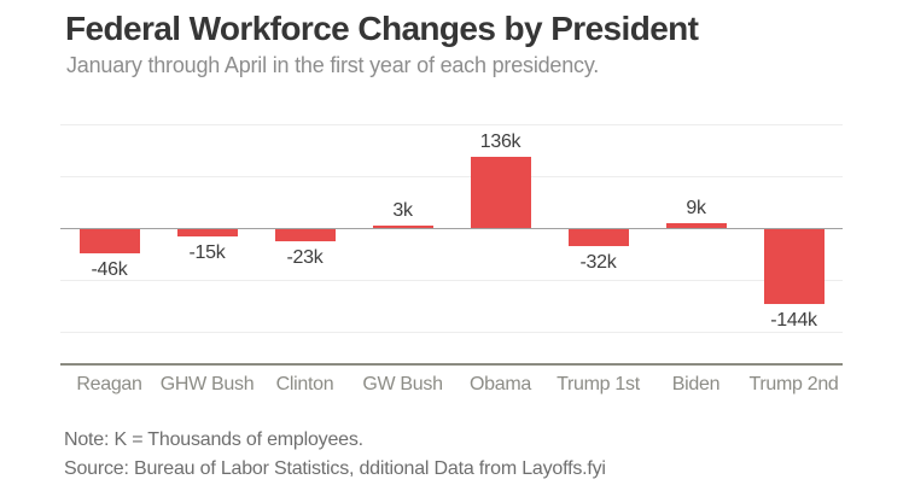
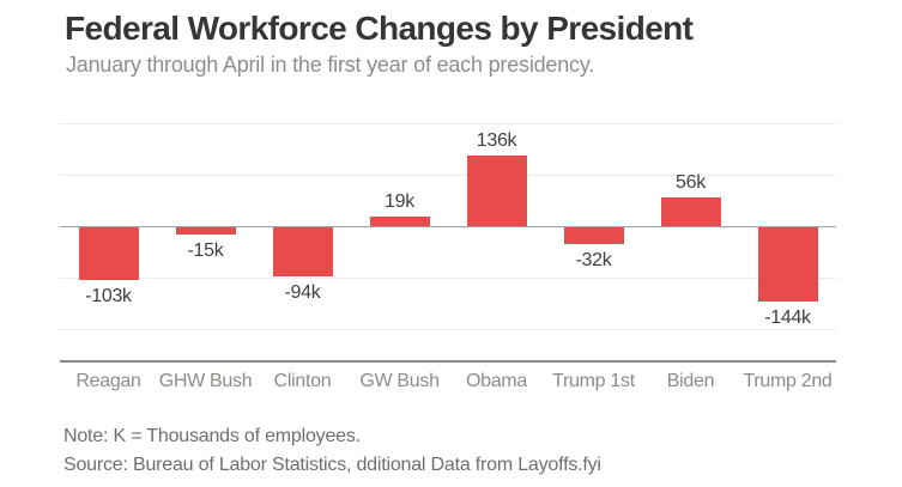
Reagan: -46k -> -103k
Clinton: -23k -> -94k
GW Bush: 3k -> 19k
Biden: 9k -> 56k
